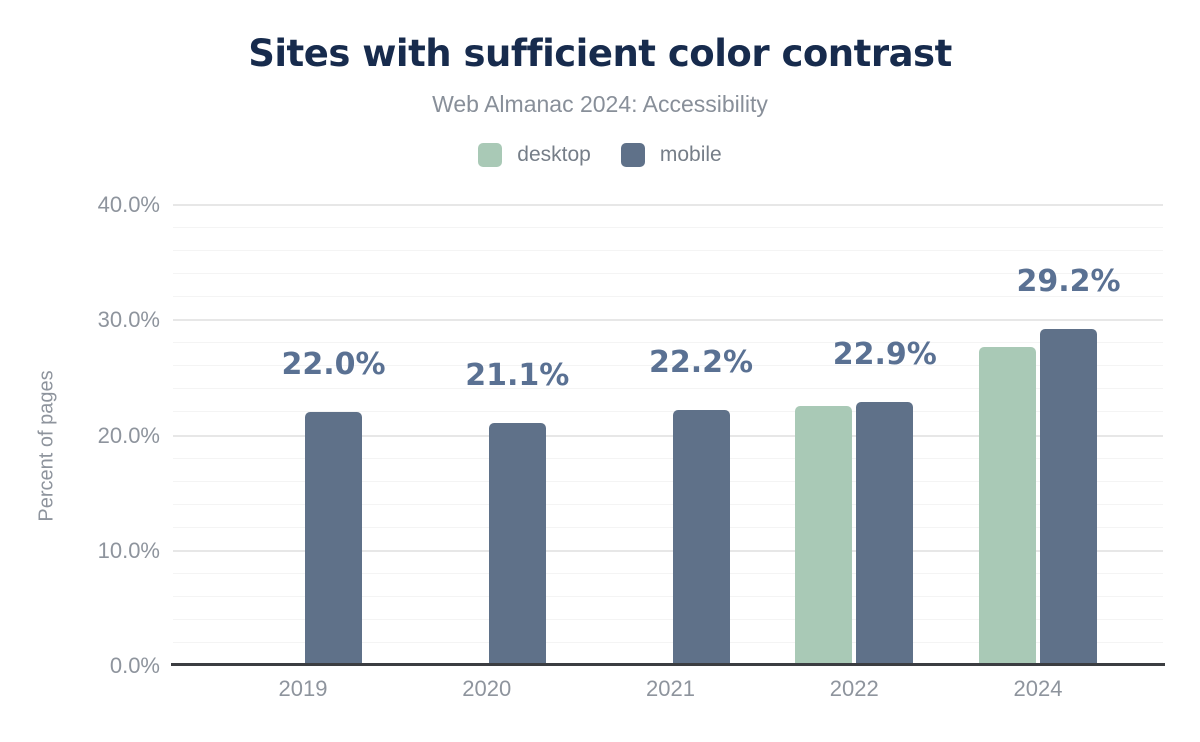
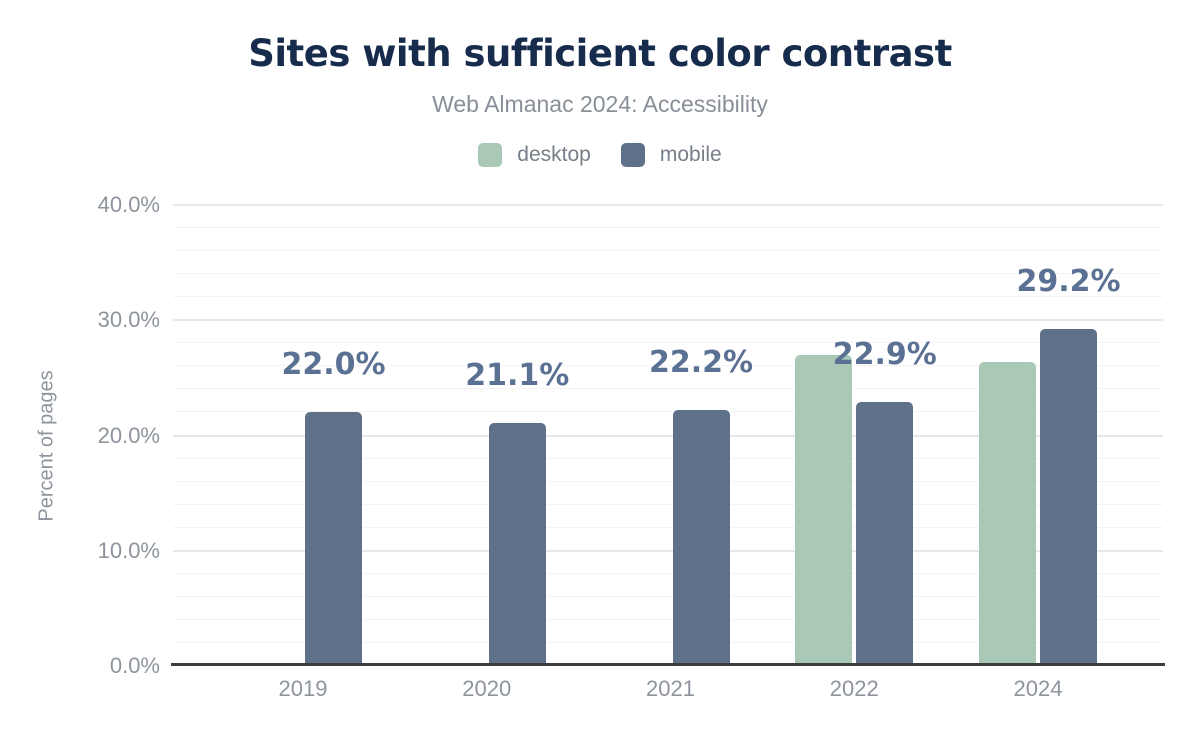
desktop/2022: 22.6% -> 27.0%
desktop/2024: 27.7% -> 26.4%
